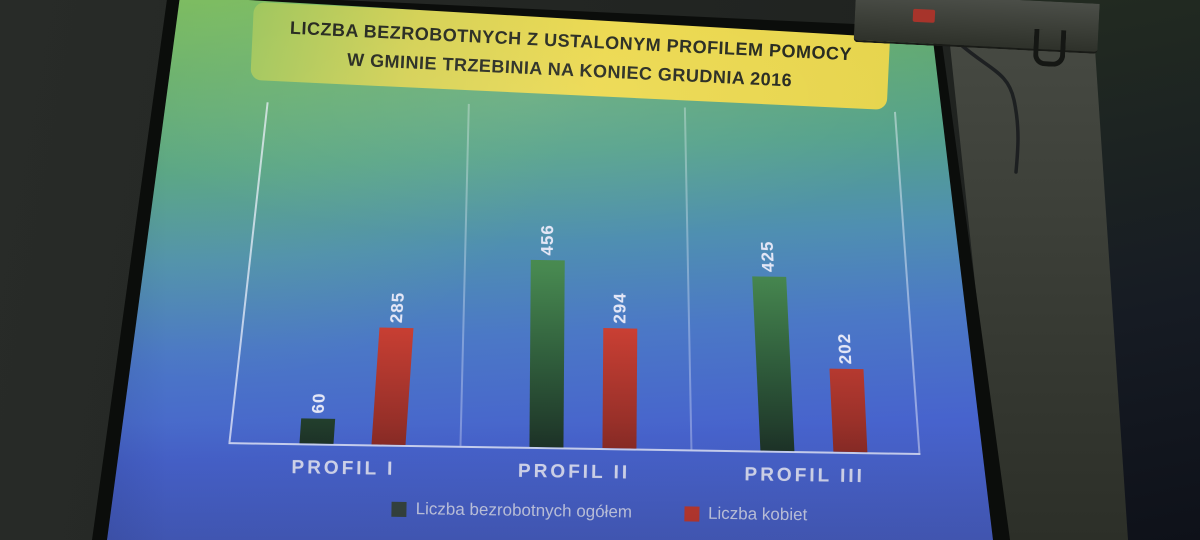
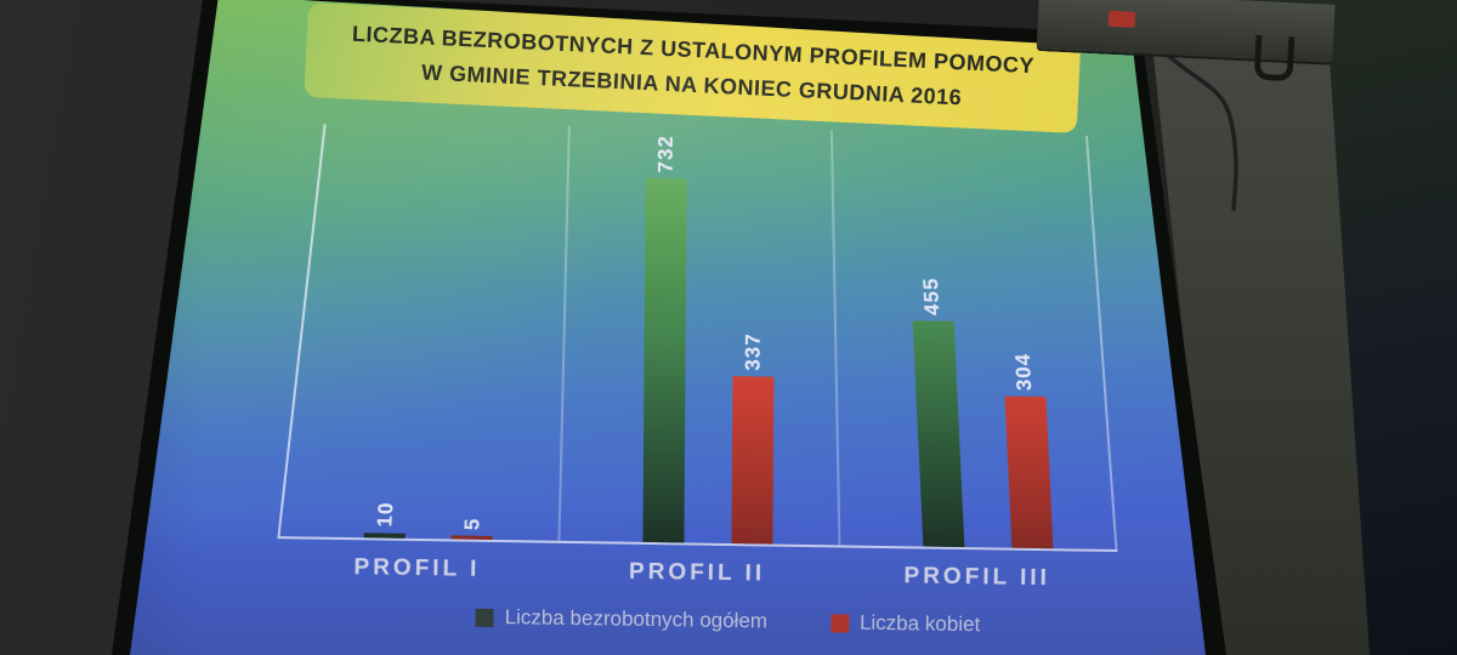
Liczba bezrobotnych ogółem/PROFIL I: 60 -> 10
Liczba kobiet/PROFIL I: 285 -> 5
Liczba bezrobotnych ogółem/PROFIL II: 456 -> 732
Liczba kobiet/PROFIL II: 294 -> 337
Liczba bezrobotnych ogółem/PROFIL III: 425 -> 455
Liczba kobiet/PROFIL III: 202 -> 304
